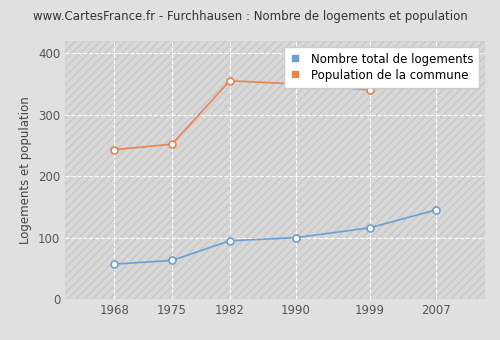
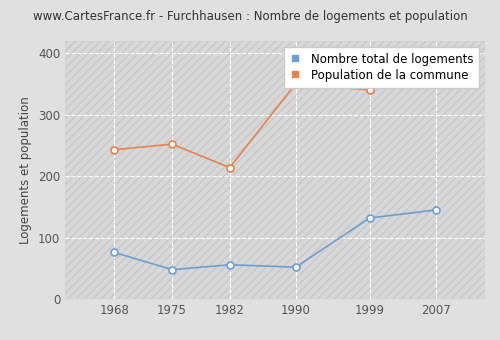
Nombre total de logements/1968: 57 -> 76
Nombre total de logements/1975: 63 -> 48
Nombre total de logements/1982: 95 -> 56
Population de la commune/1982: 355 -> 214
Nombre total de logements/1990: 100 -> 52
Nombre total de logements/1999: 116 -> 132
